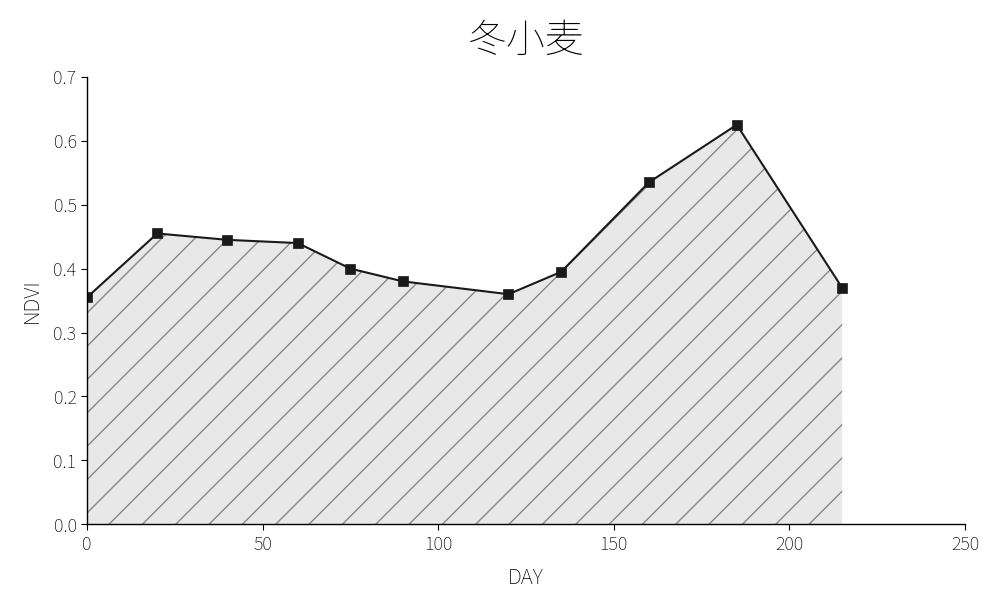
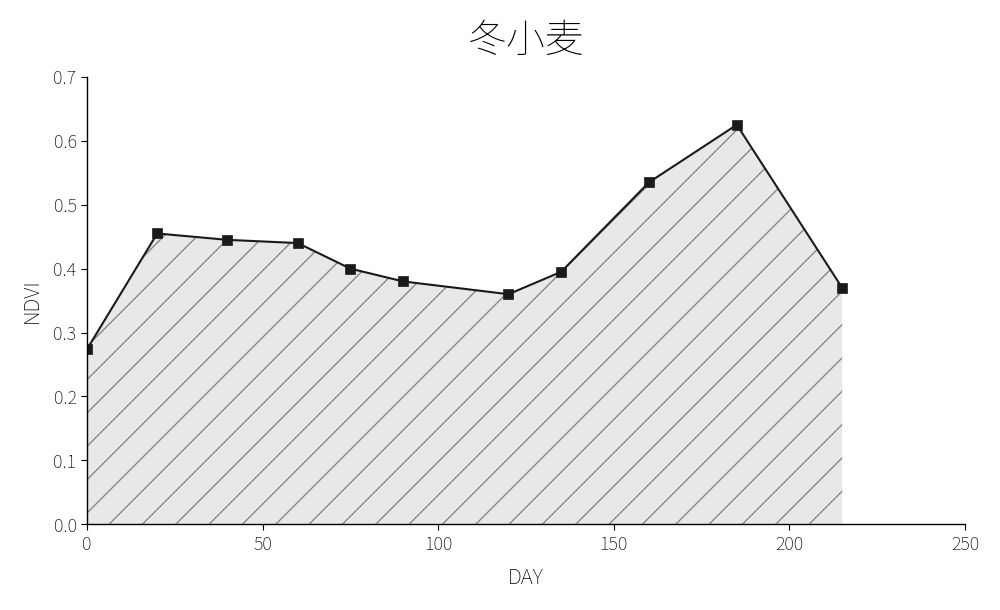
0: 0.355 -> 0.274
